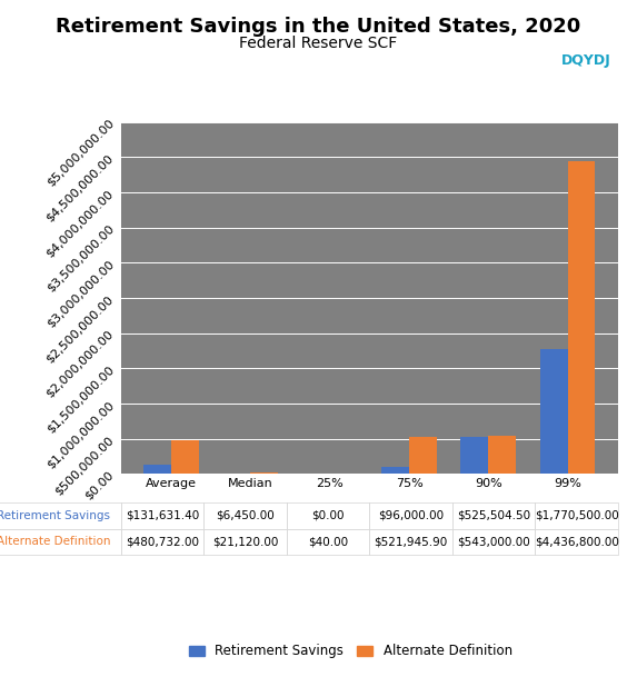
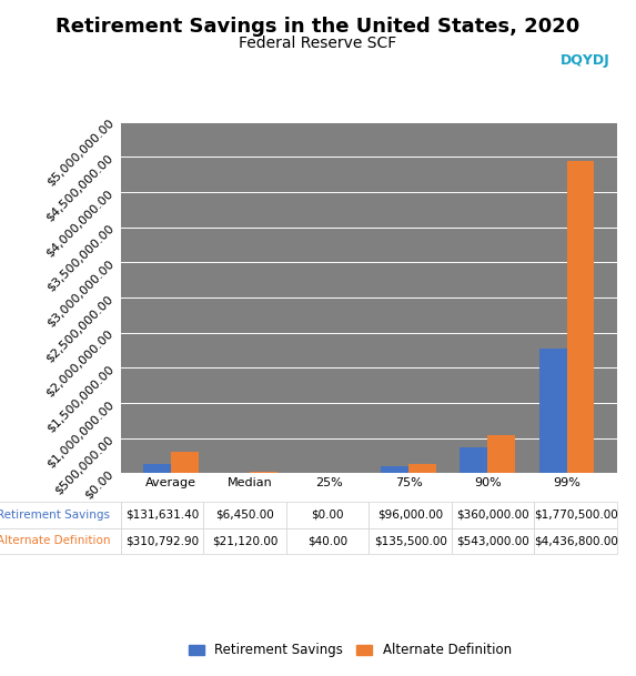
Alternate Definition/Average: $480,732.00 -> $310,792.90
Alternate Definition/75%: $521,945.90 -> $135,500.00
Retirement Savings/90%: $525,504.50 -> $360,000.00
